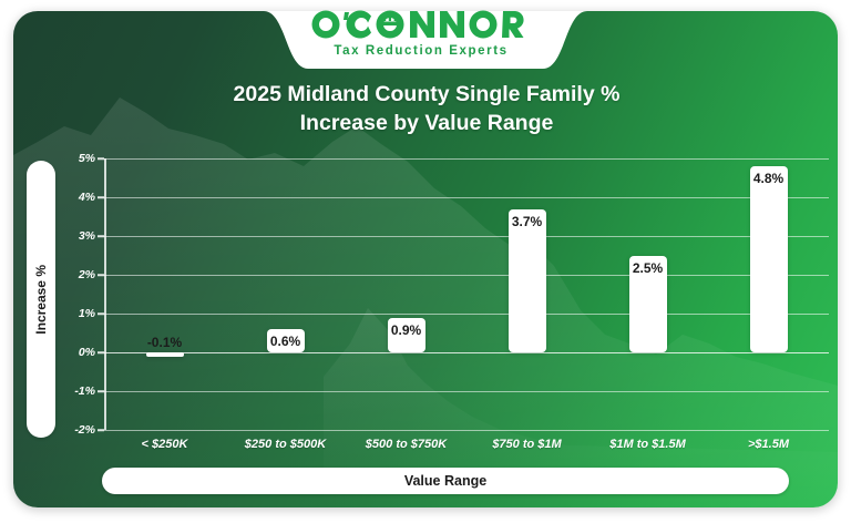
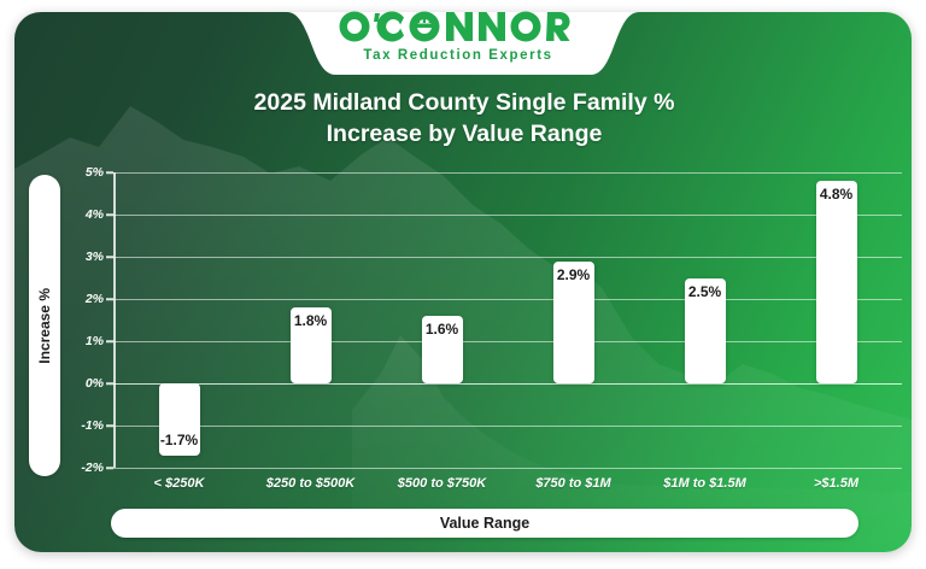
< $250K: -0.1% -> -1.7%
$250 to $500K: 0.6% -> 1.8%
$500 to $750K: 0.9% -> 1.6%
$750 to $1M: 3.7% -> 2.9%
